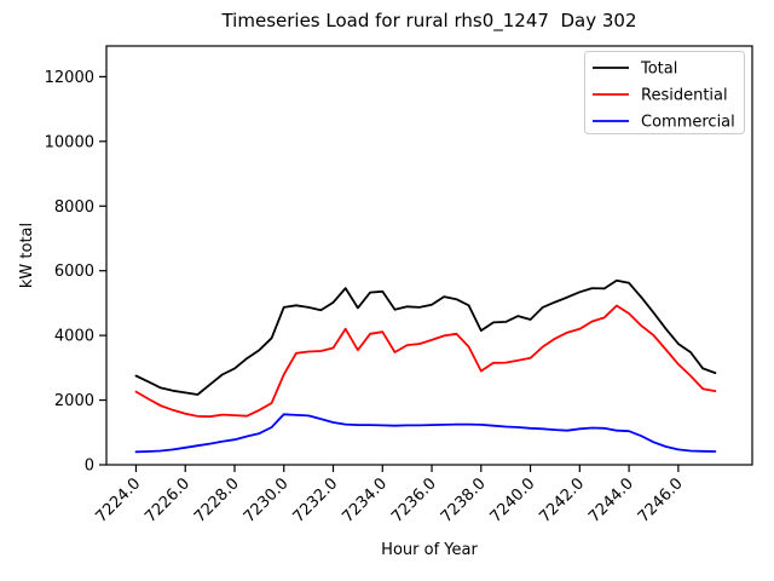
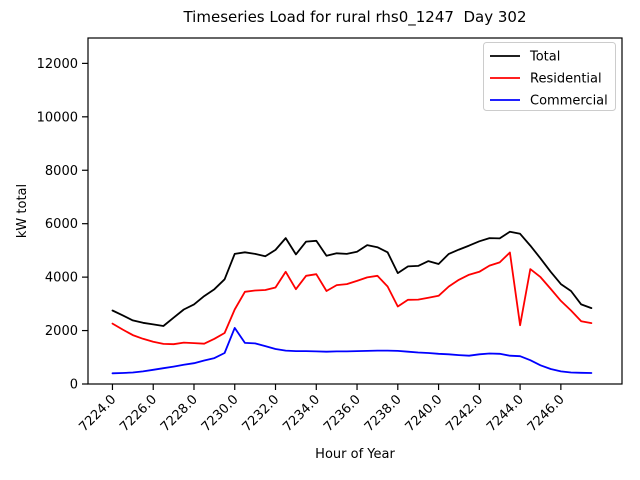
Commercial/7230.0: 1600 -> 2100
Residential/7244.0: 4700 -> 2200
